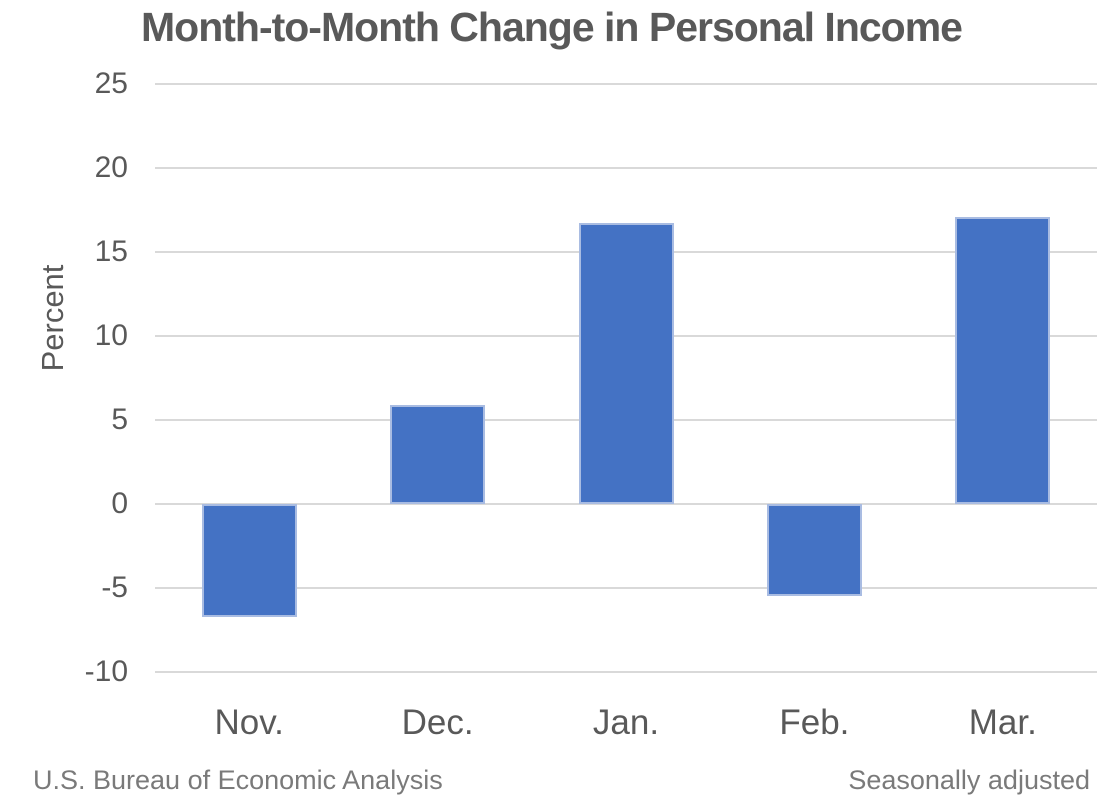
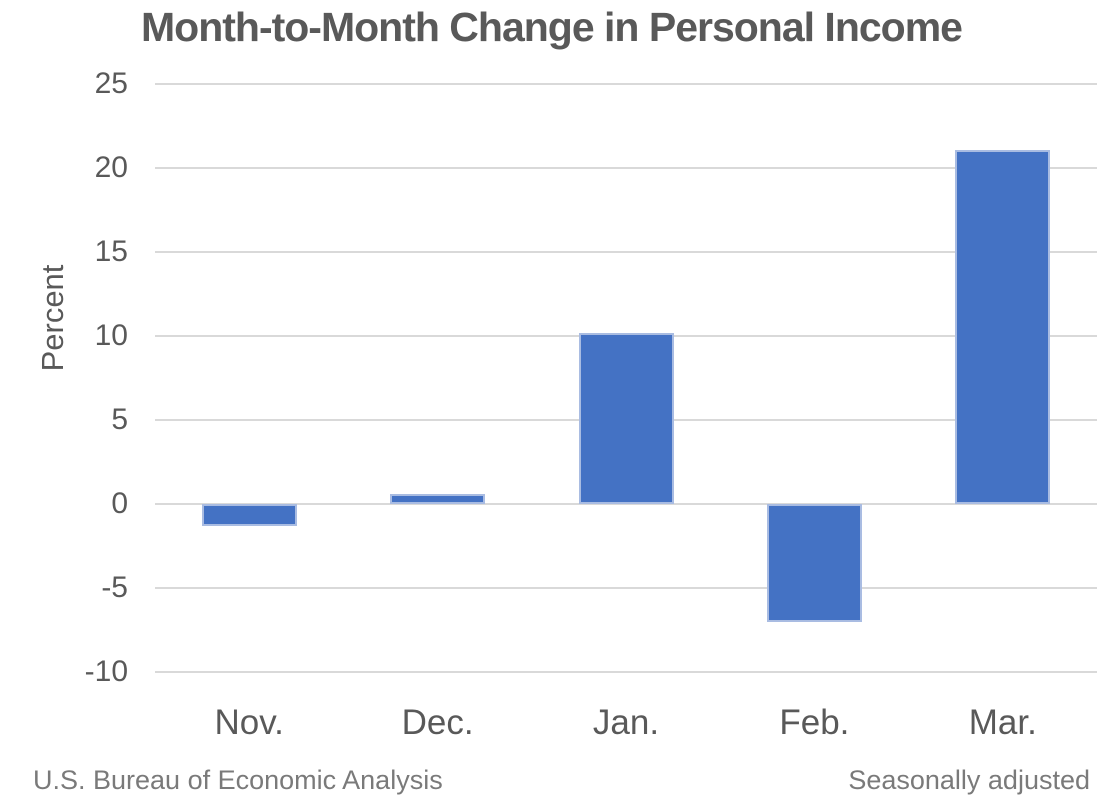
Nov.: -6.7 -> -1.3
Dec.: 5.9 -> 0.6
Jan.: 16.7 -> 10.2
Feb.: -5.5 -> -7.0
Mar.: 17.1 -> 21.1
